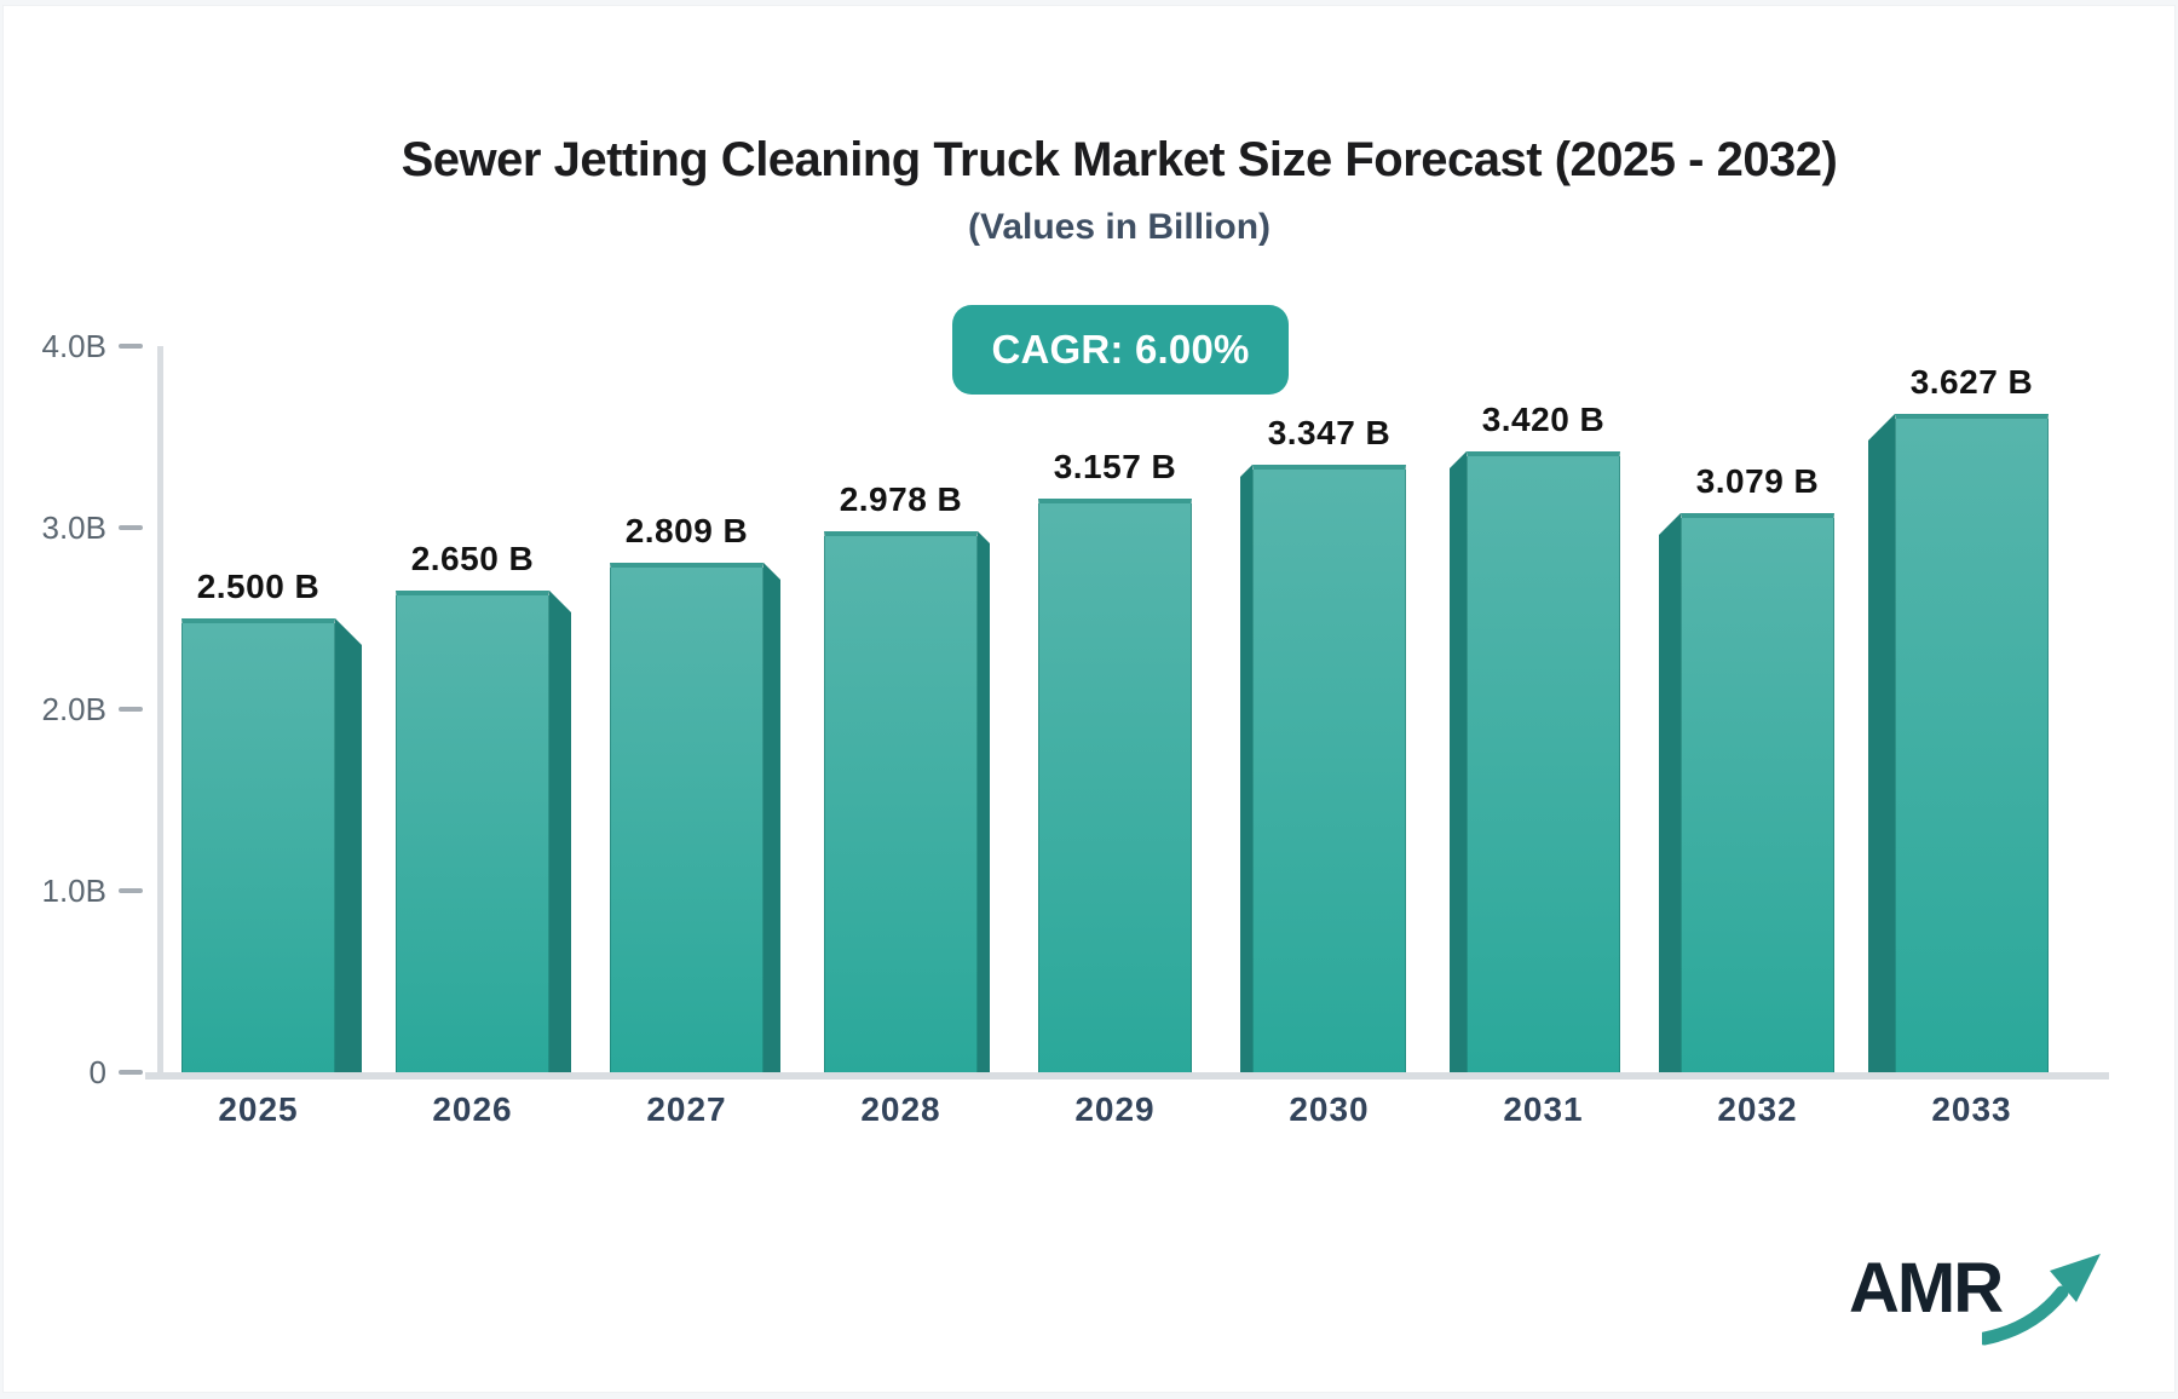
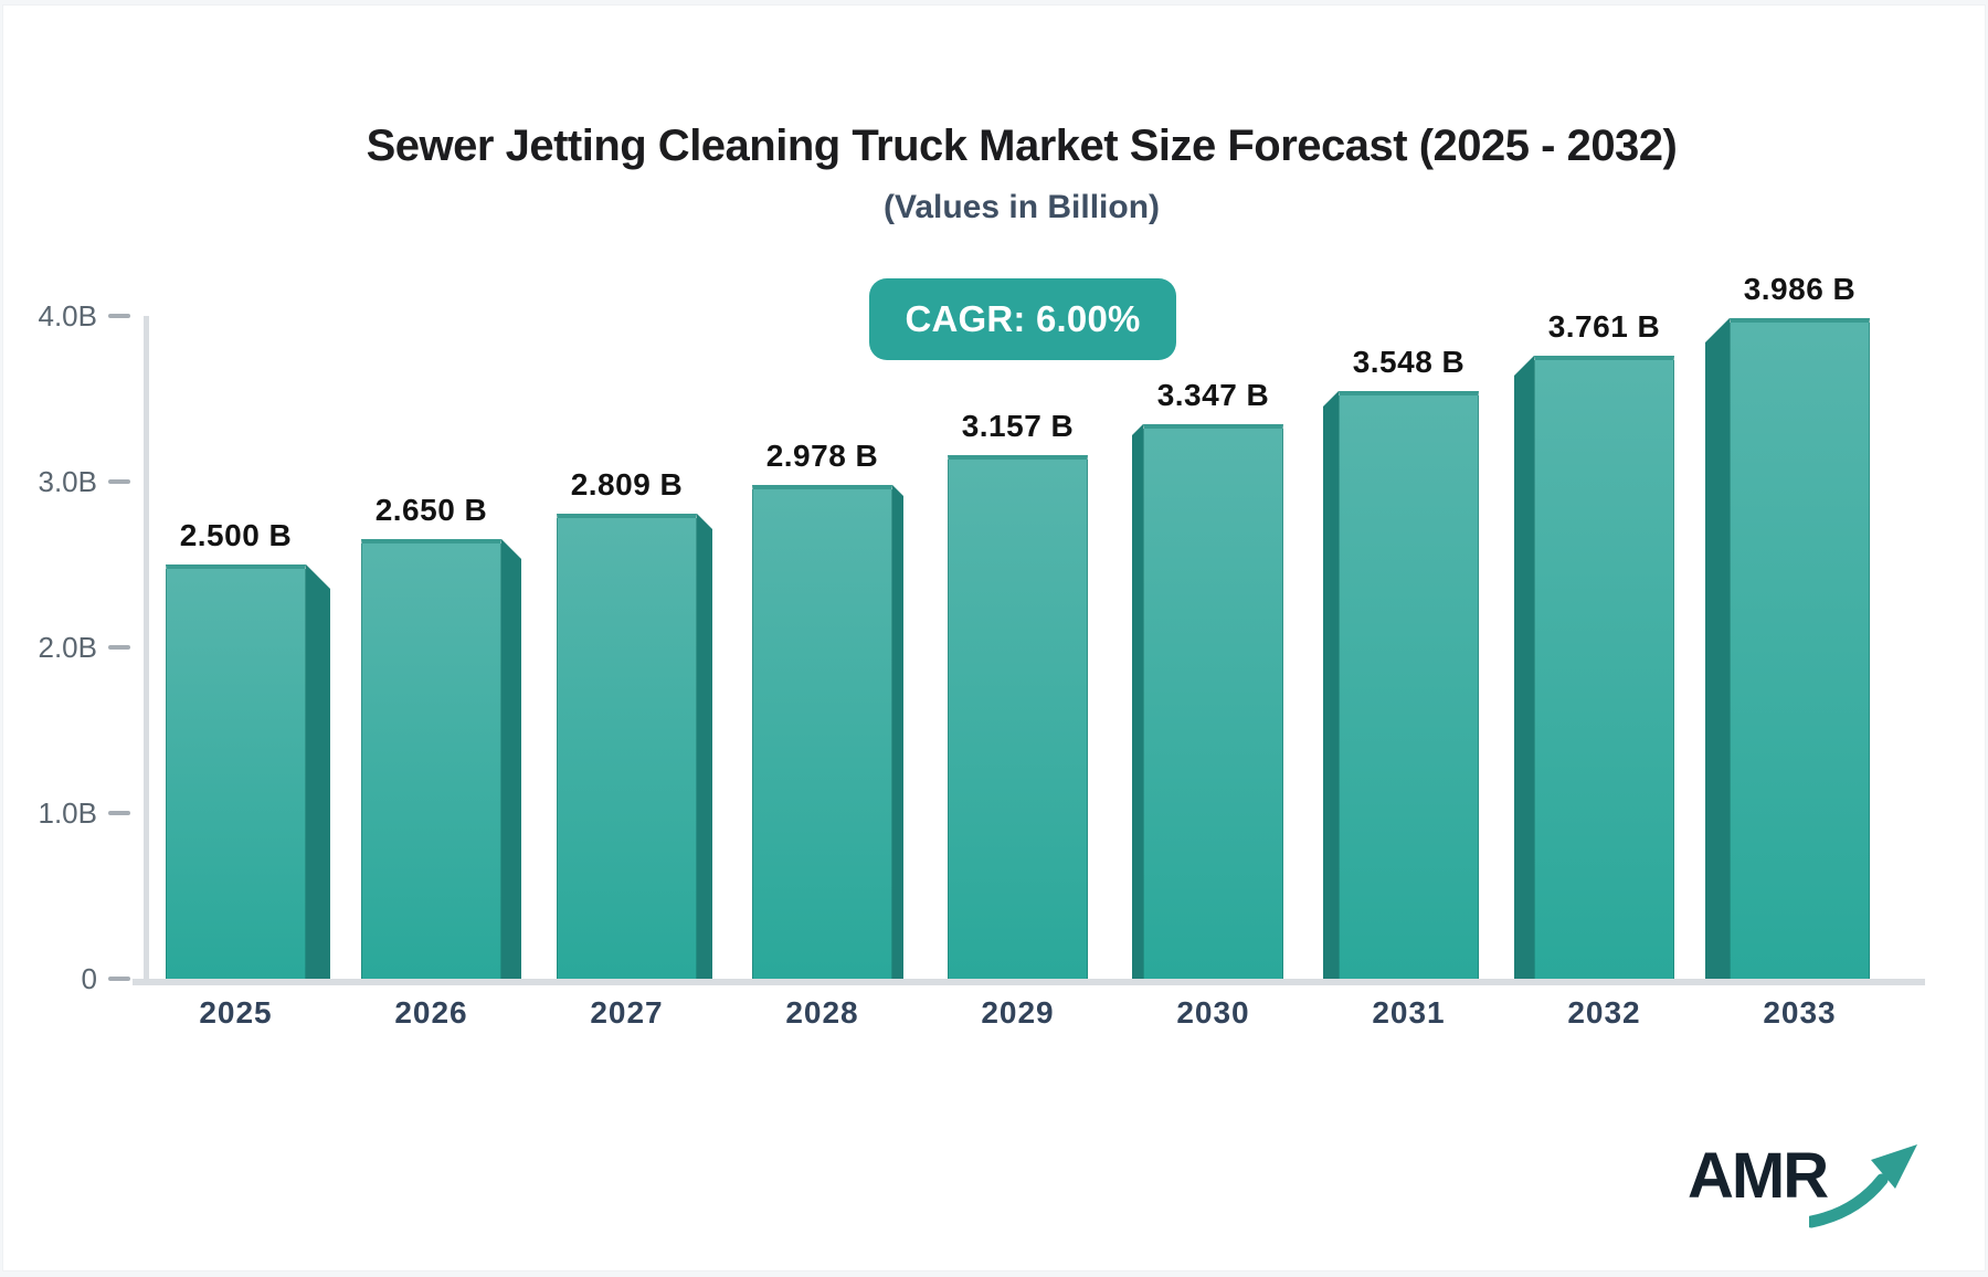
2031: 3.420 -> 3.548
2032: 3.079 -> 3.761
2033: 3.627 -> 3.986
